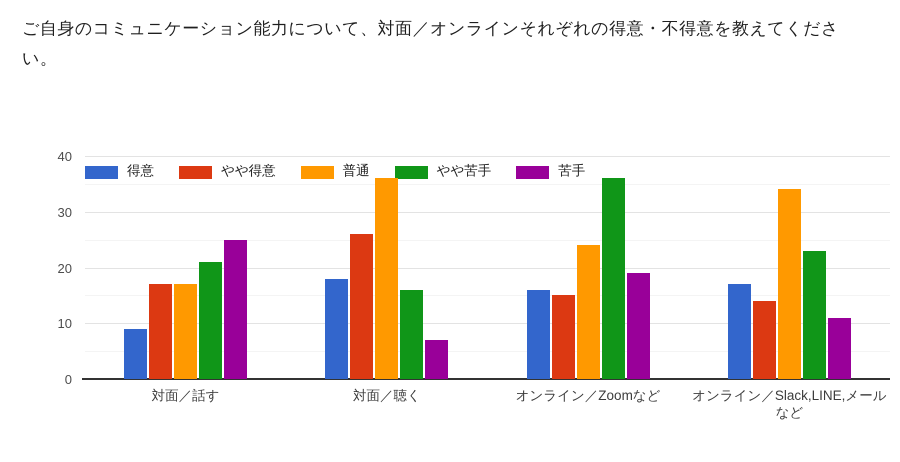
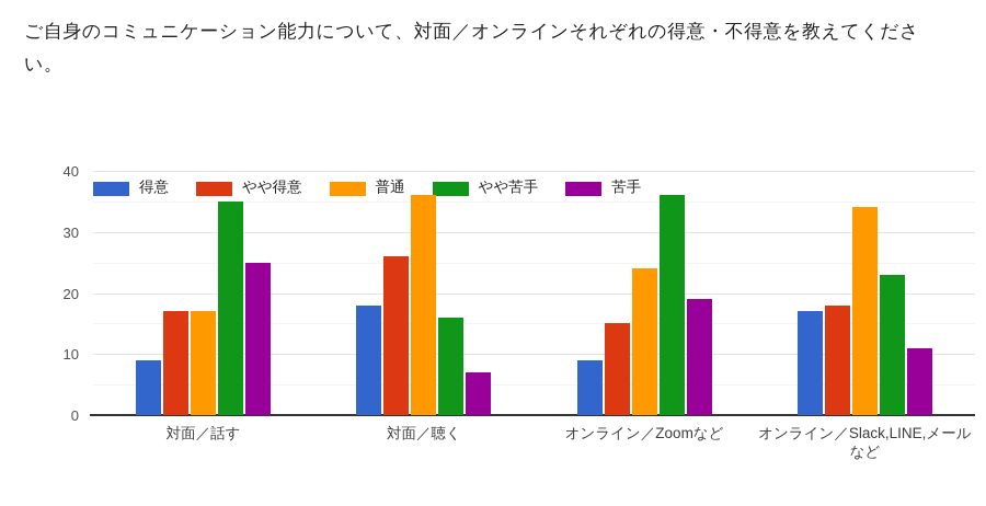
やや苦手/対面／話す: 21 -> 35
得意/オンライン／Zoomなど: 16 -> 9
やや得意/オンライン／Slack,LINE,メールなど: 14 -> 18
